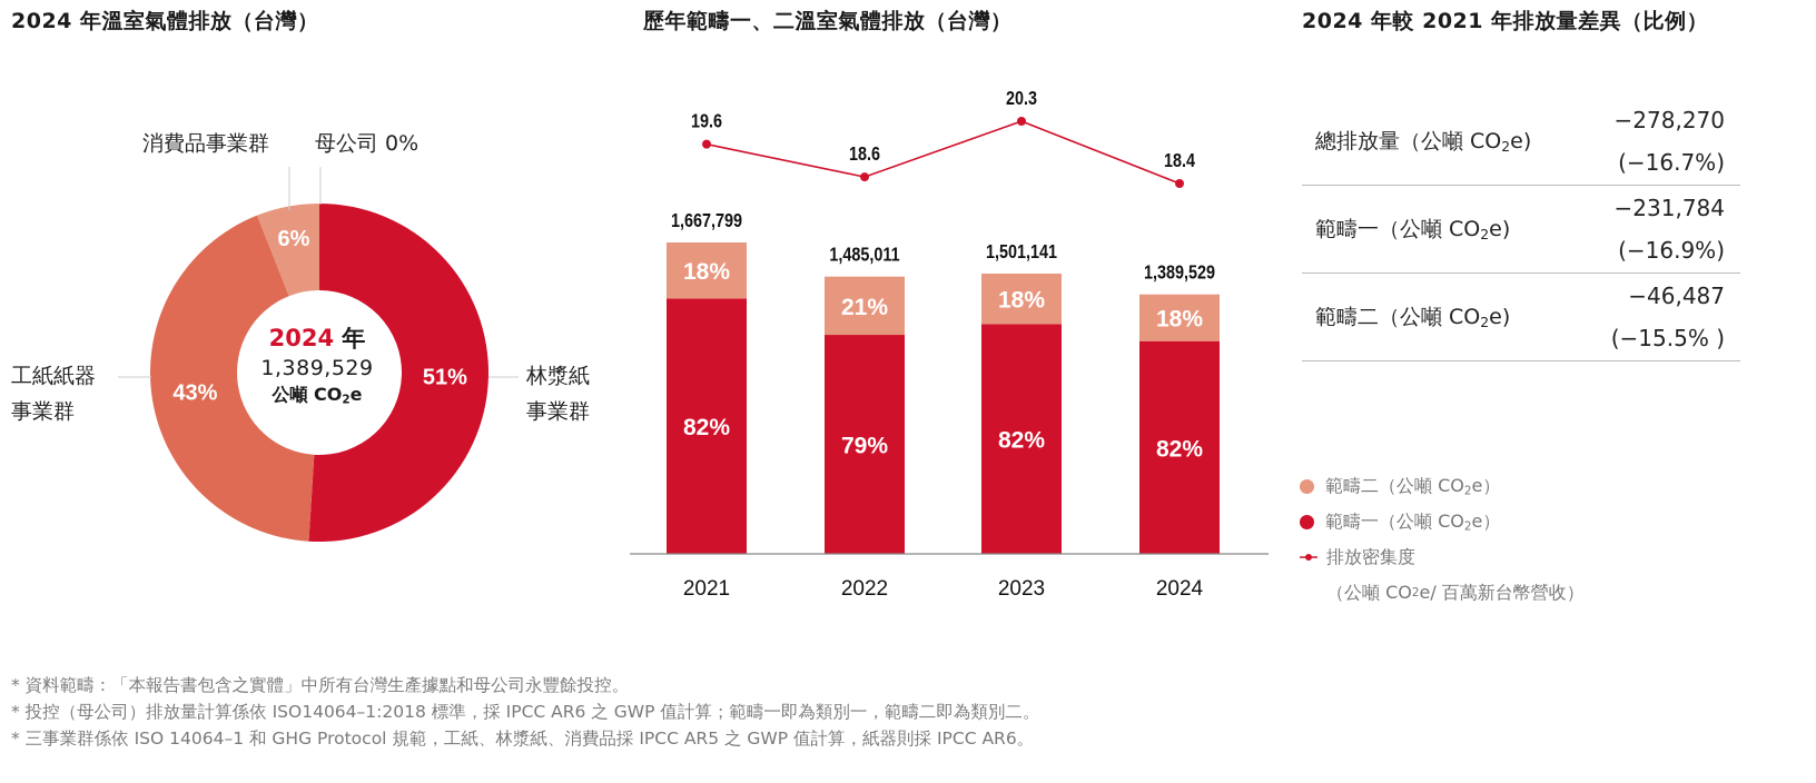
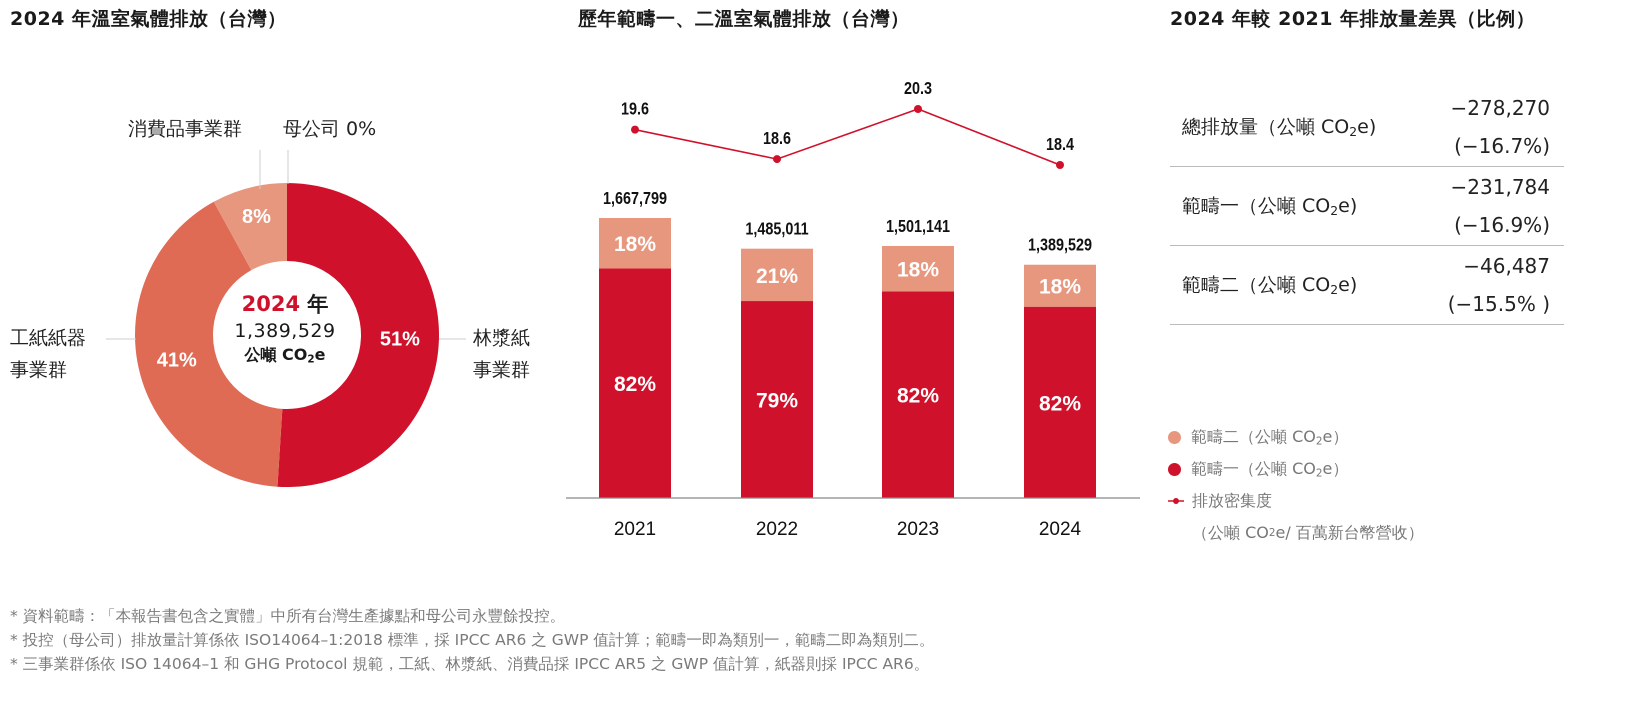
2024 年溫室氣體排放（台灣）/工紙紙器事業群: 43% -> 41%
2024 年溫室氣體排放（台灣）/消費品事業群: 6% -> 8%
